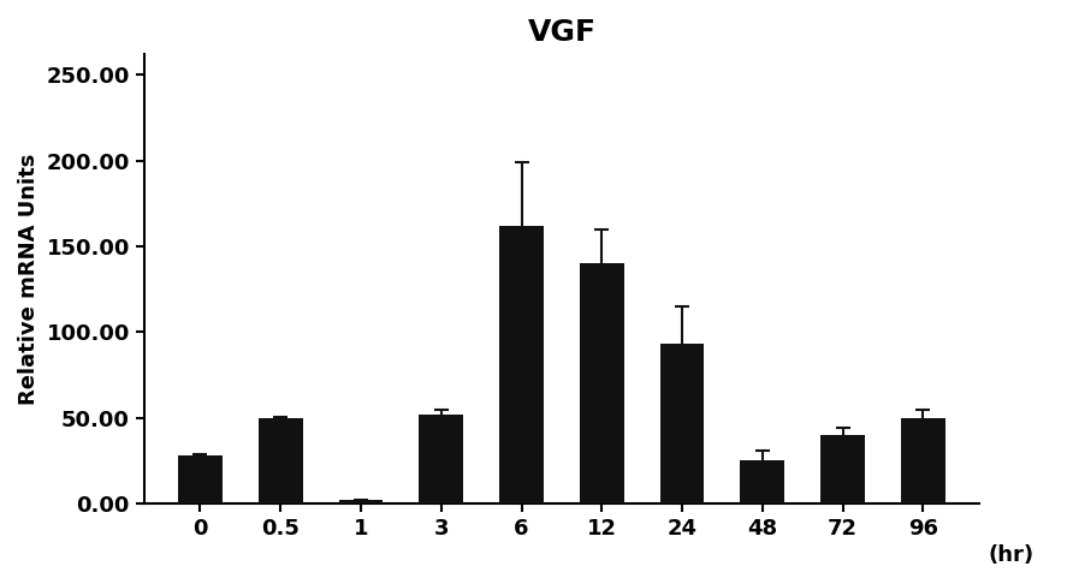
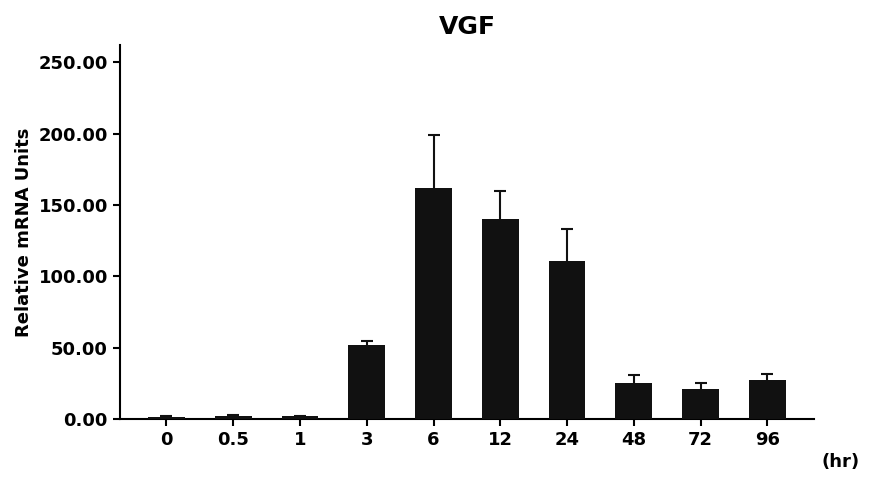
0: 28 -> 2
0.5: 50 -> 2
24: 93 -> 111
72: 40 -> 21
96: 50 -> 27
